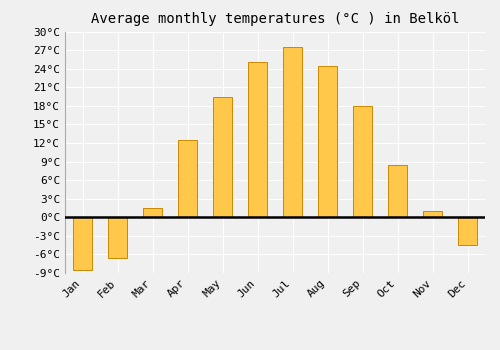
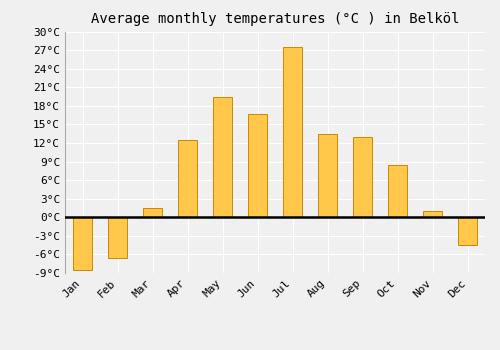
Jun: 25.0°C -> 16.6°C
Aug: 24.5°C -> 13.4°C
Sep: 18.0°C -> 13.0°C
